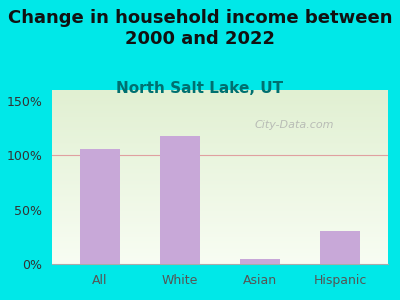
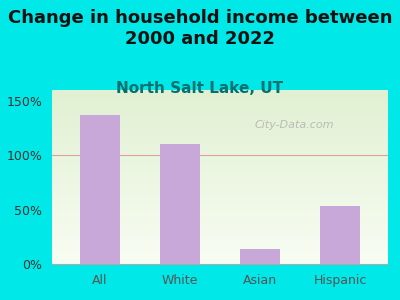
All: 106% -> 137%
White: 118% -> 110%
Asian: 5% -> 14%
Hispanic: 30% -> 53%
